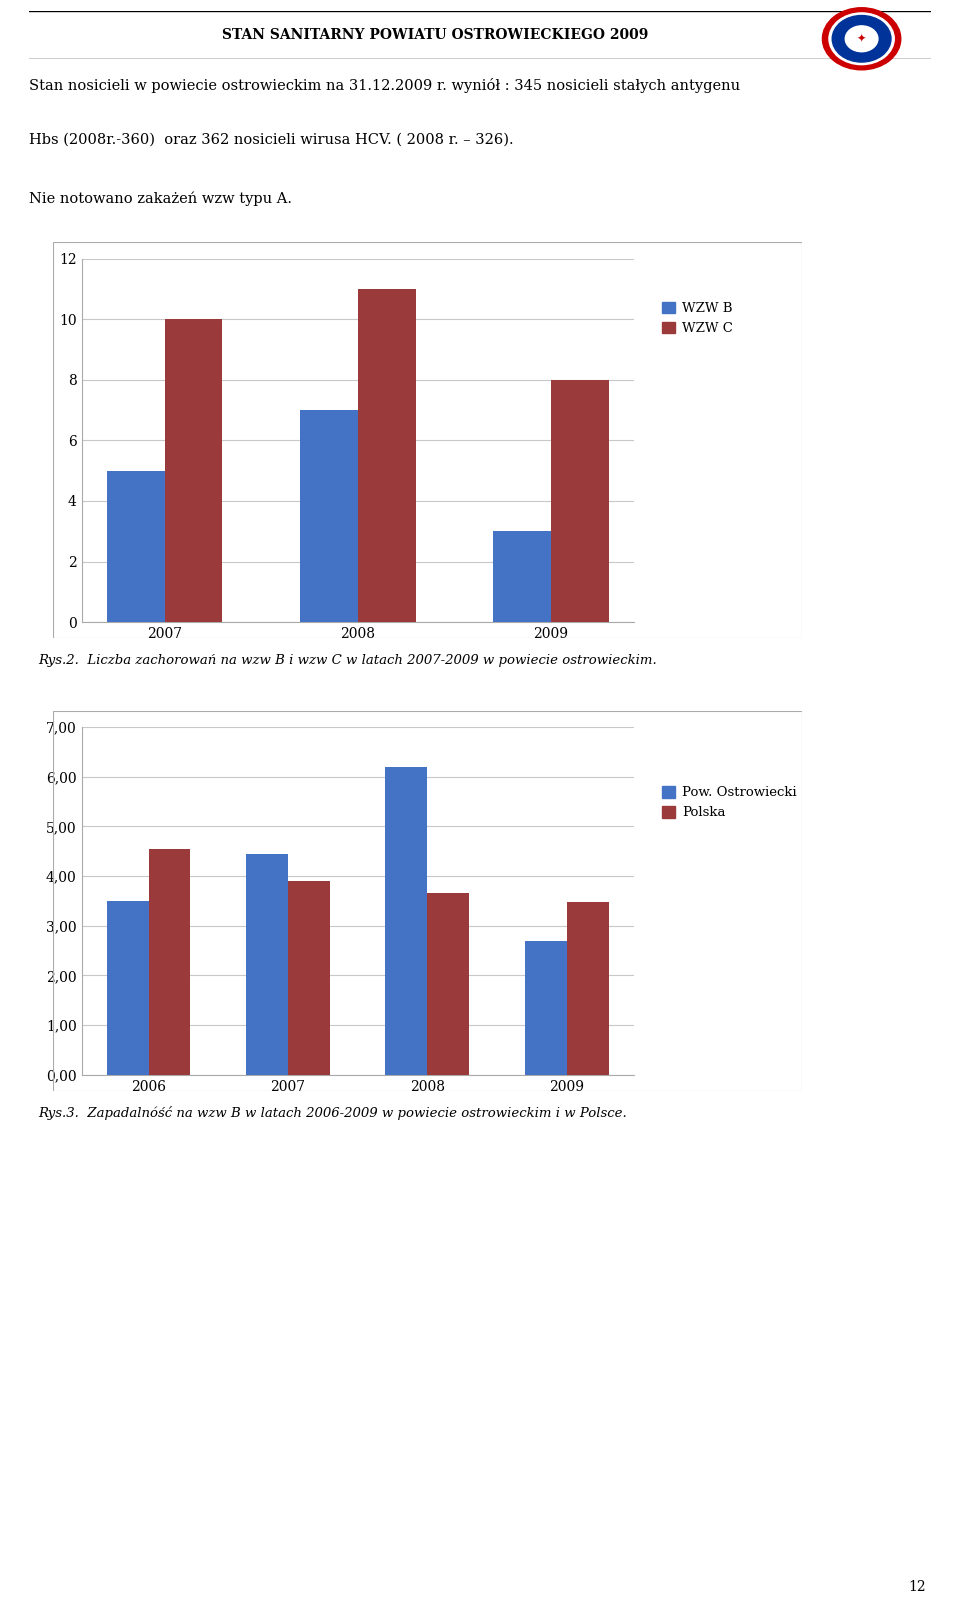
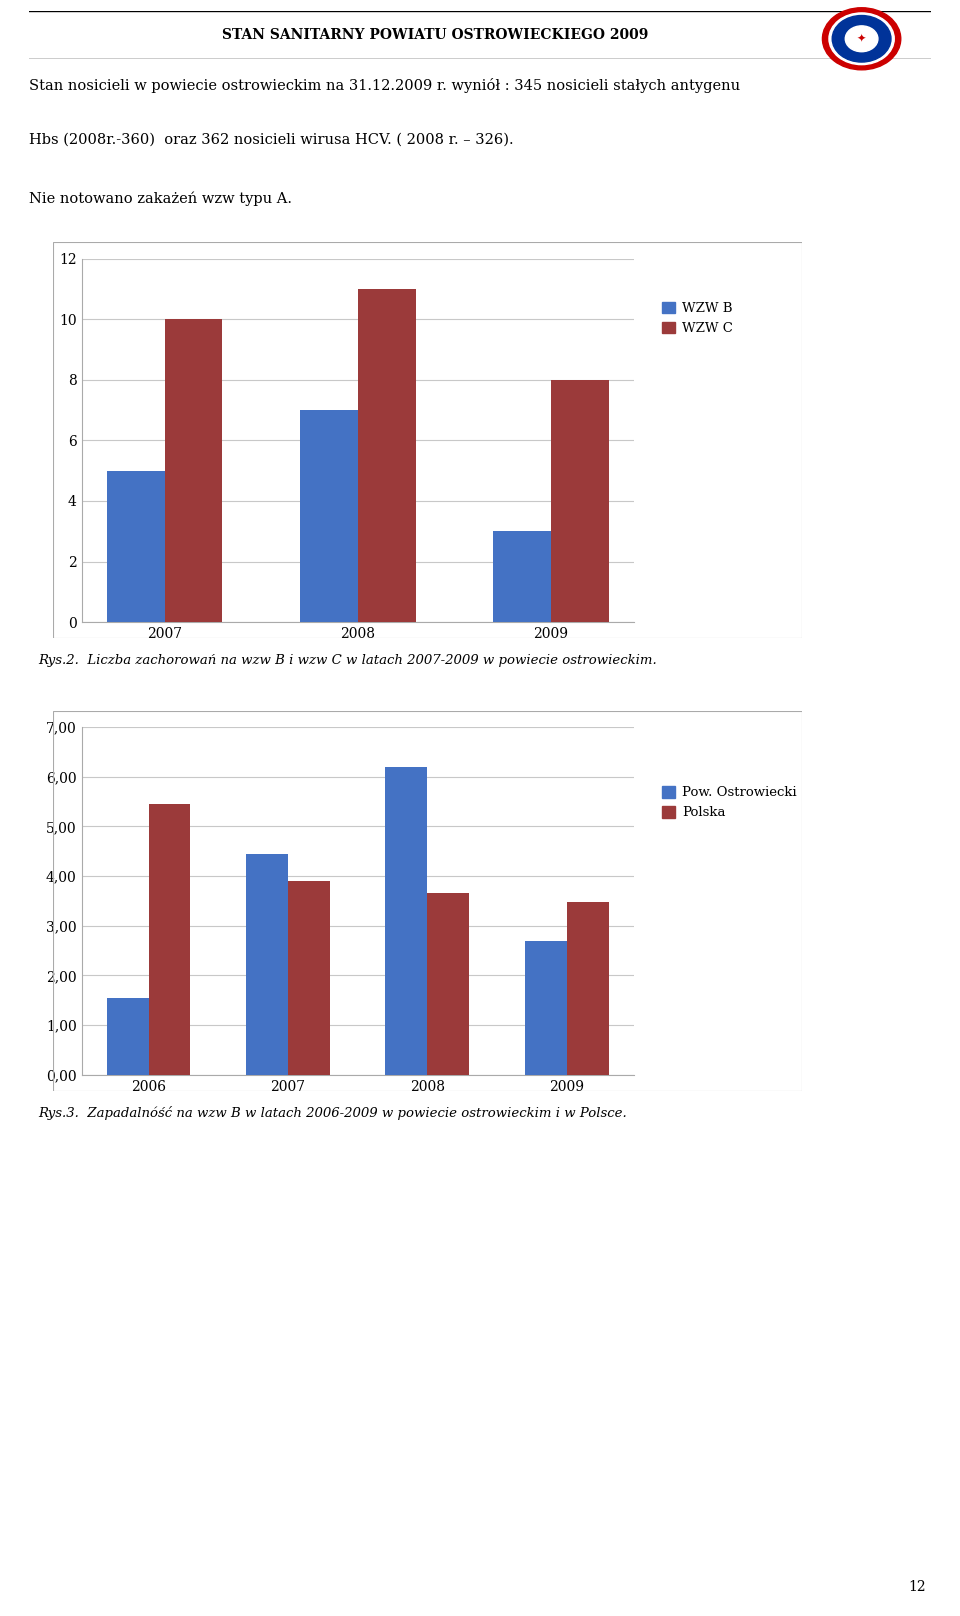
Pow. Ostrowiecki/2006: 3,50 -> 1,55
Polska/2006: 4,55 -> 5,45
